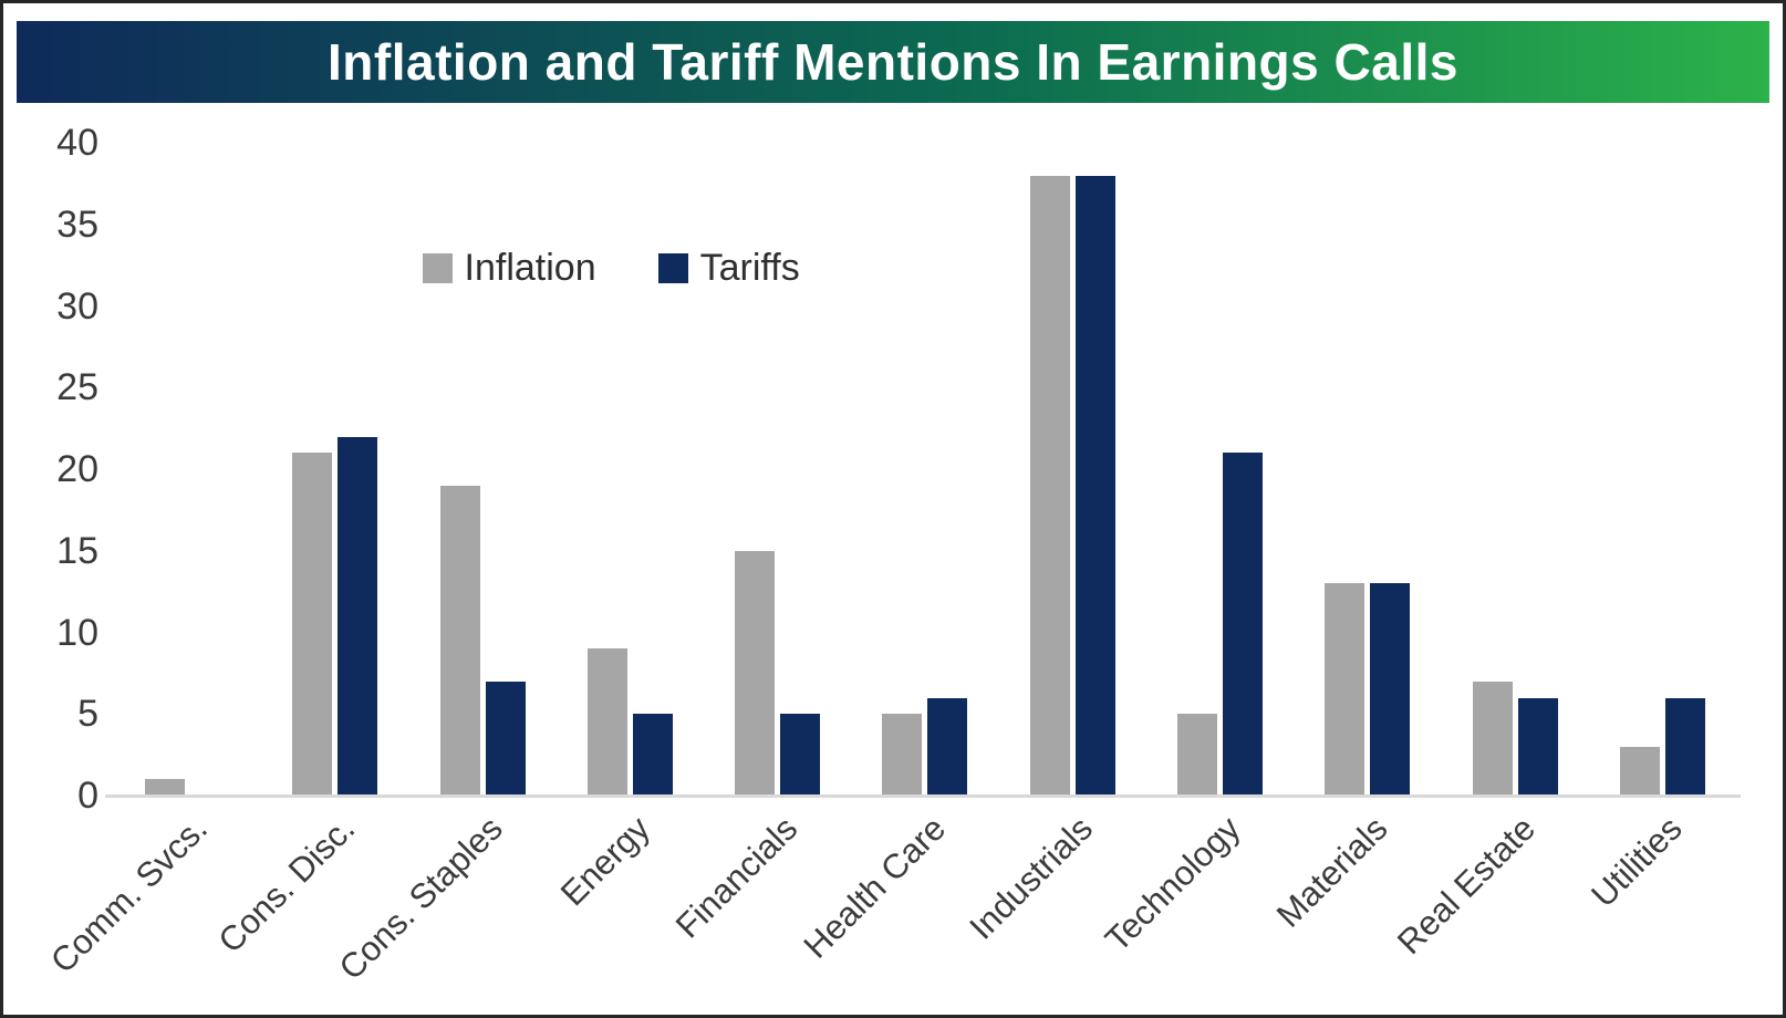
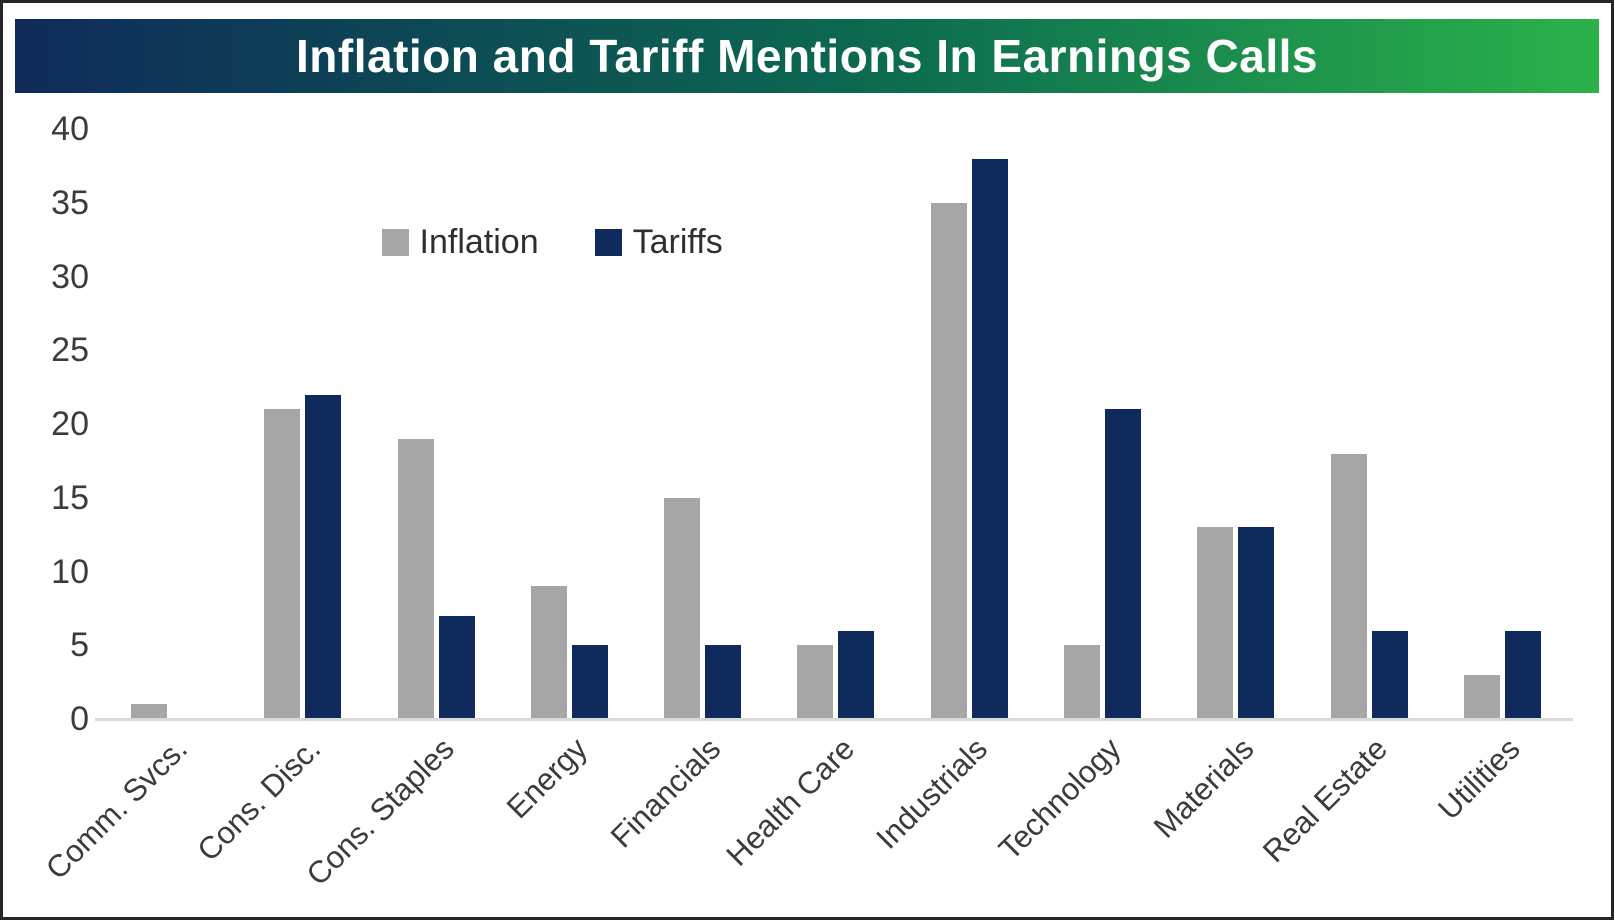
Inflation/Industrials: 38 -> 35
Inflation/Real Estate: 7 -> 18
